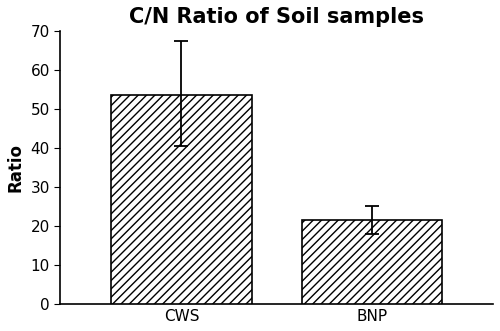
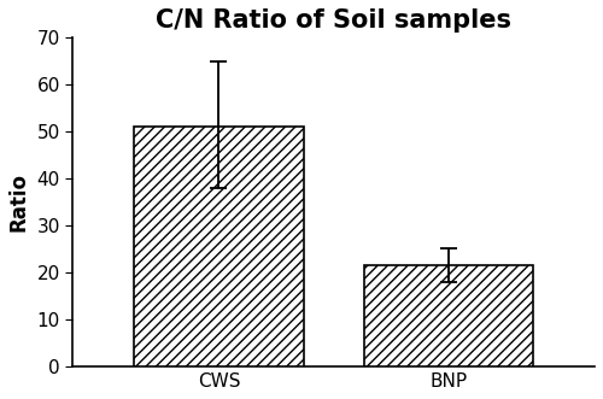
CWS: 53.5 -> 51.0
